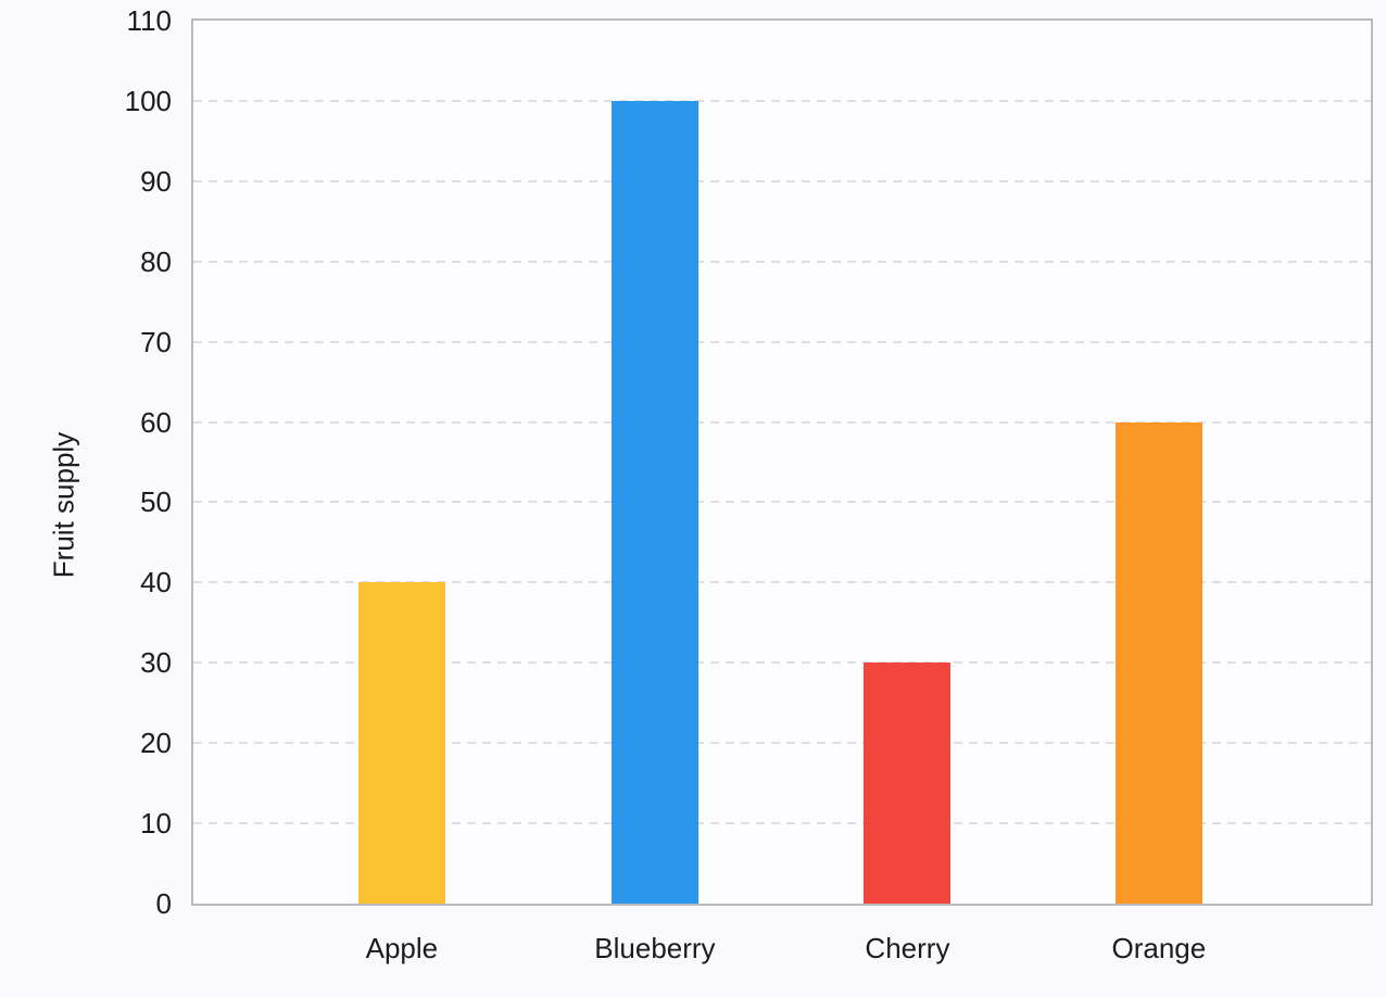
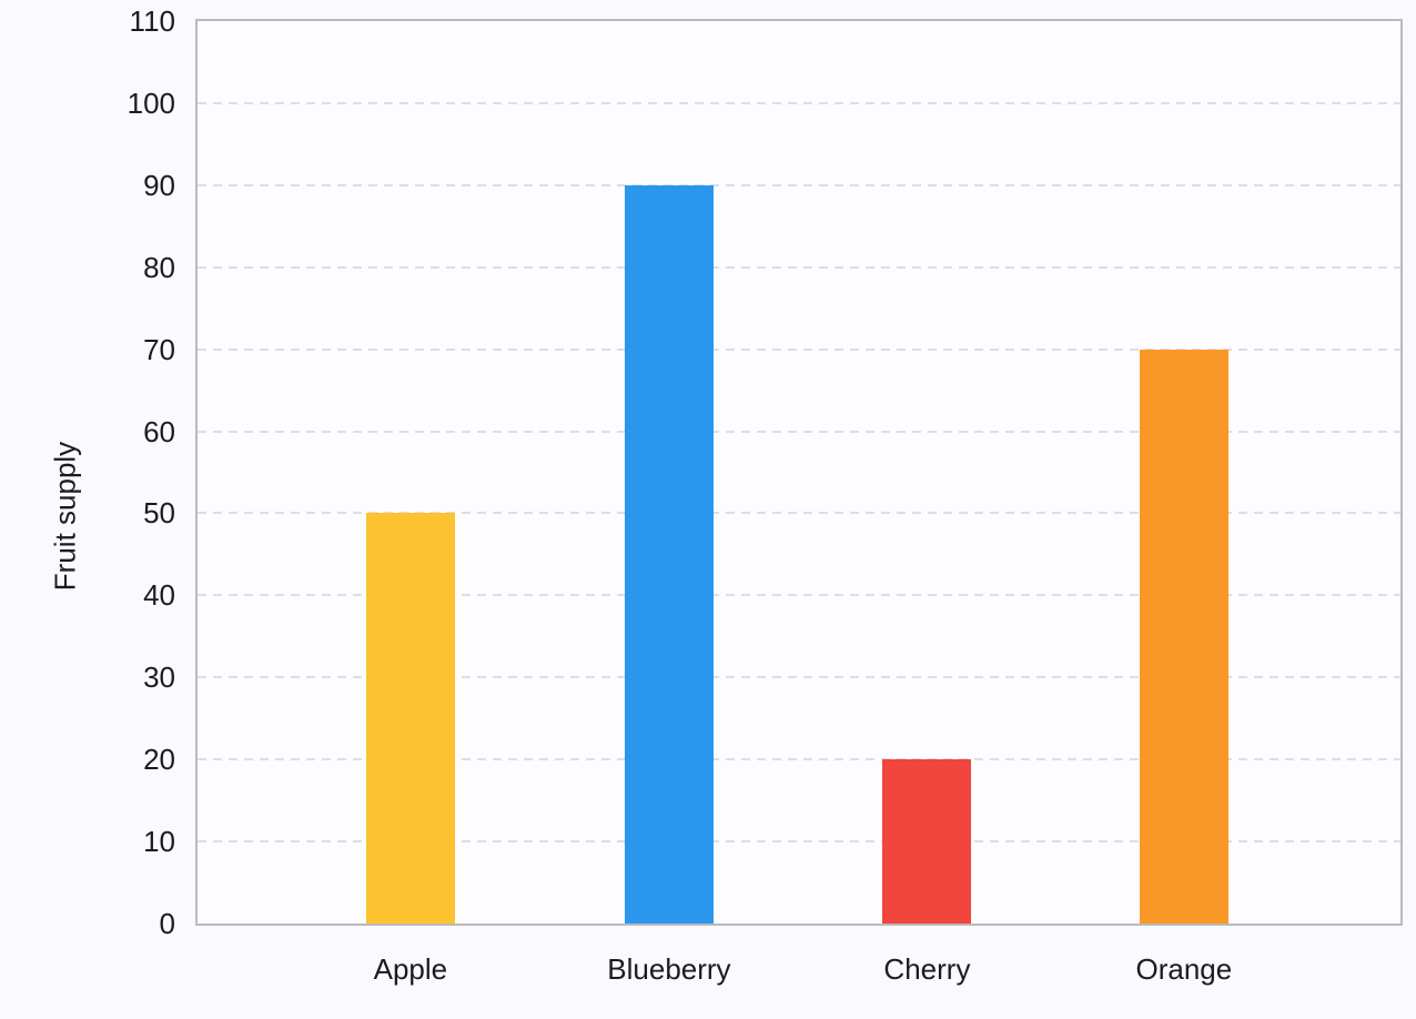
Apple: 40 -> 50
Blueberry: 100 -> 90
Cherry: 30 -> 20
Orange: 60 -> 70
